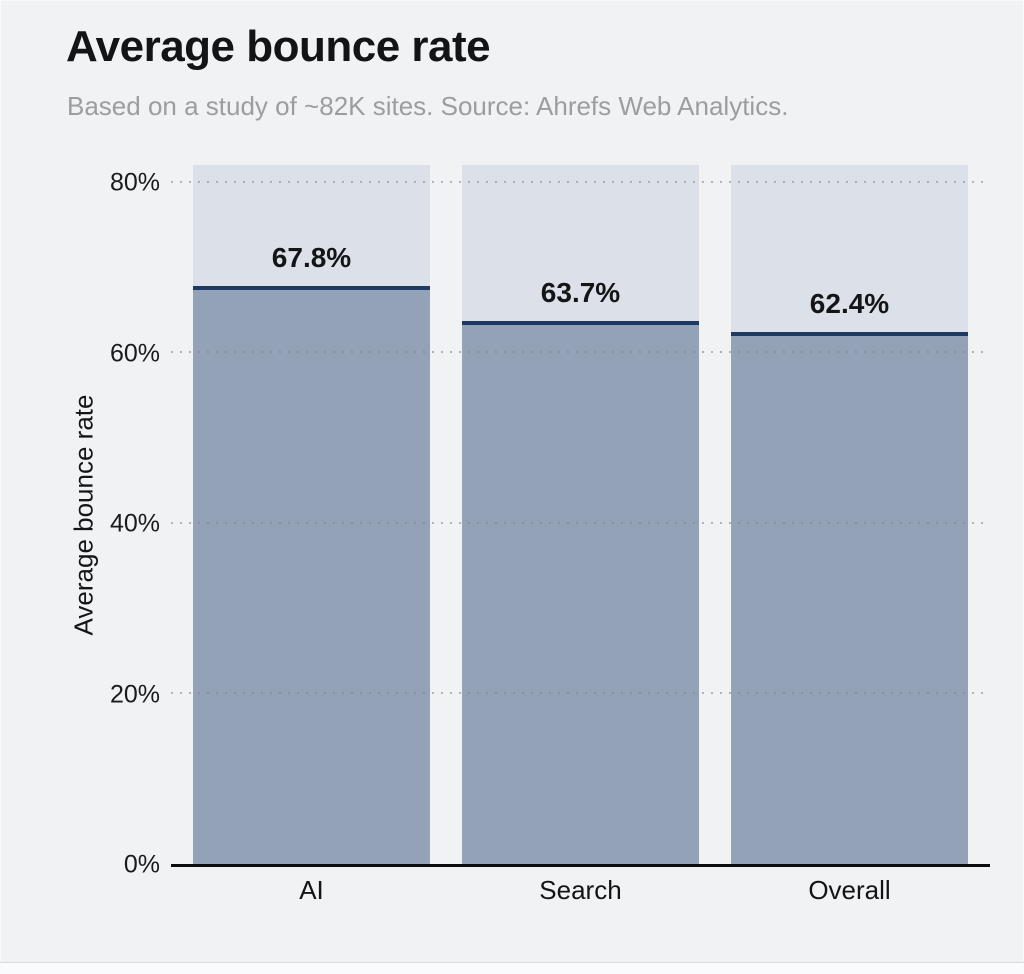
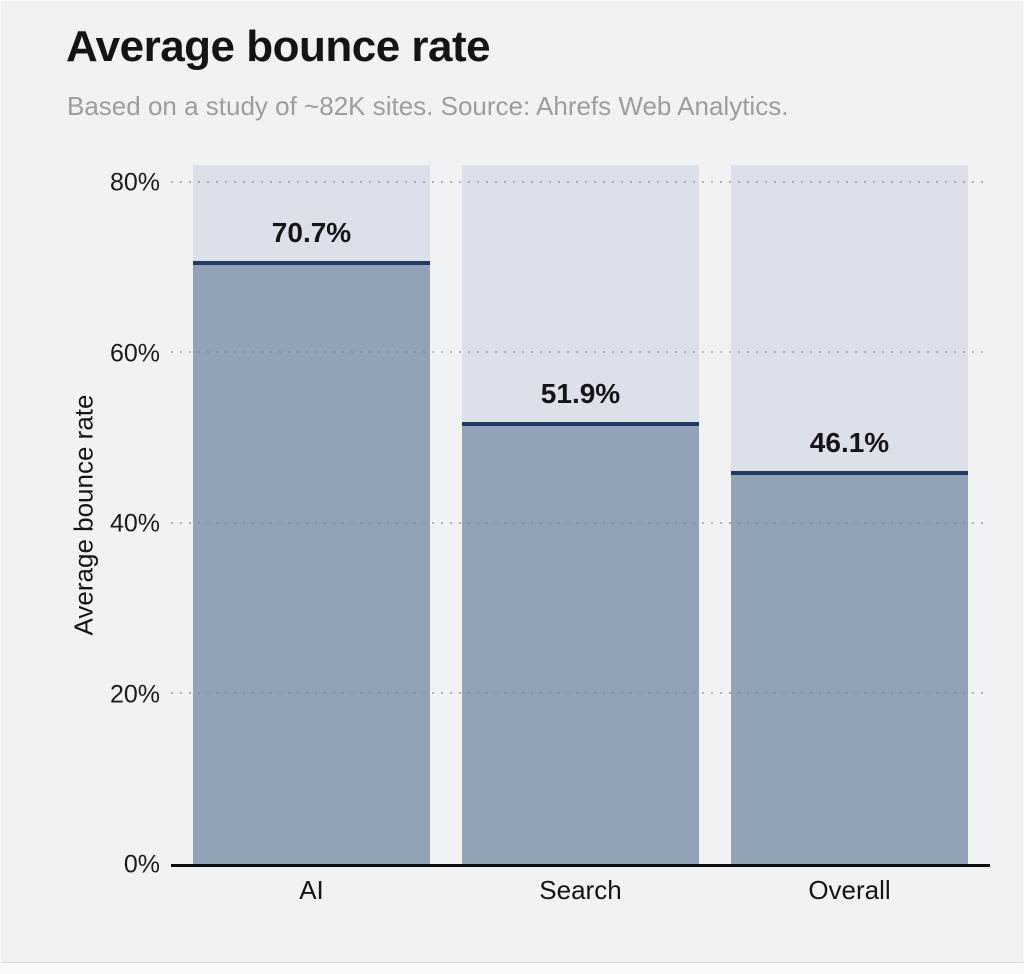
AI: 67.8% -> 70.7%
Search: 63.7% -> 51.9%
Overall: 62.4% -> 46.1%
